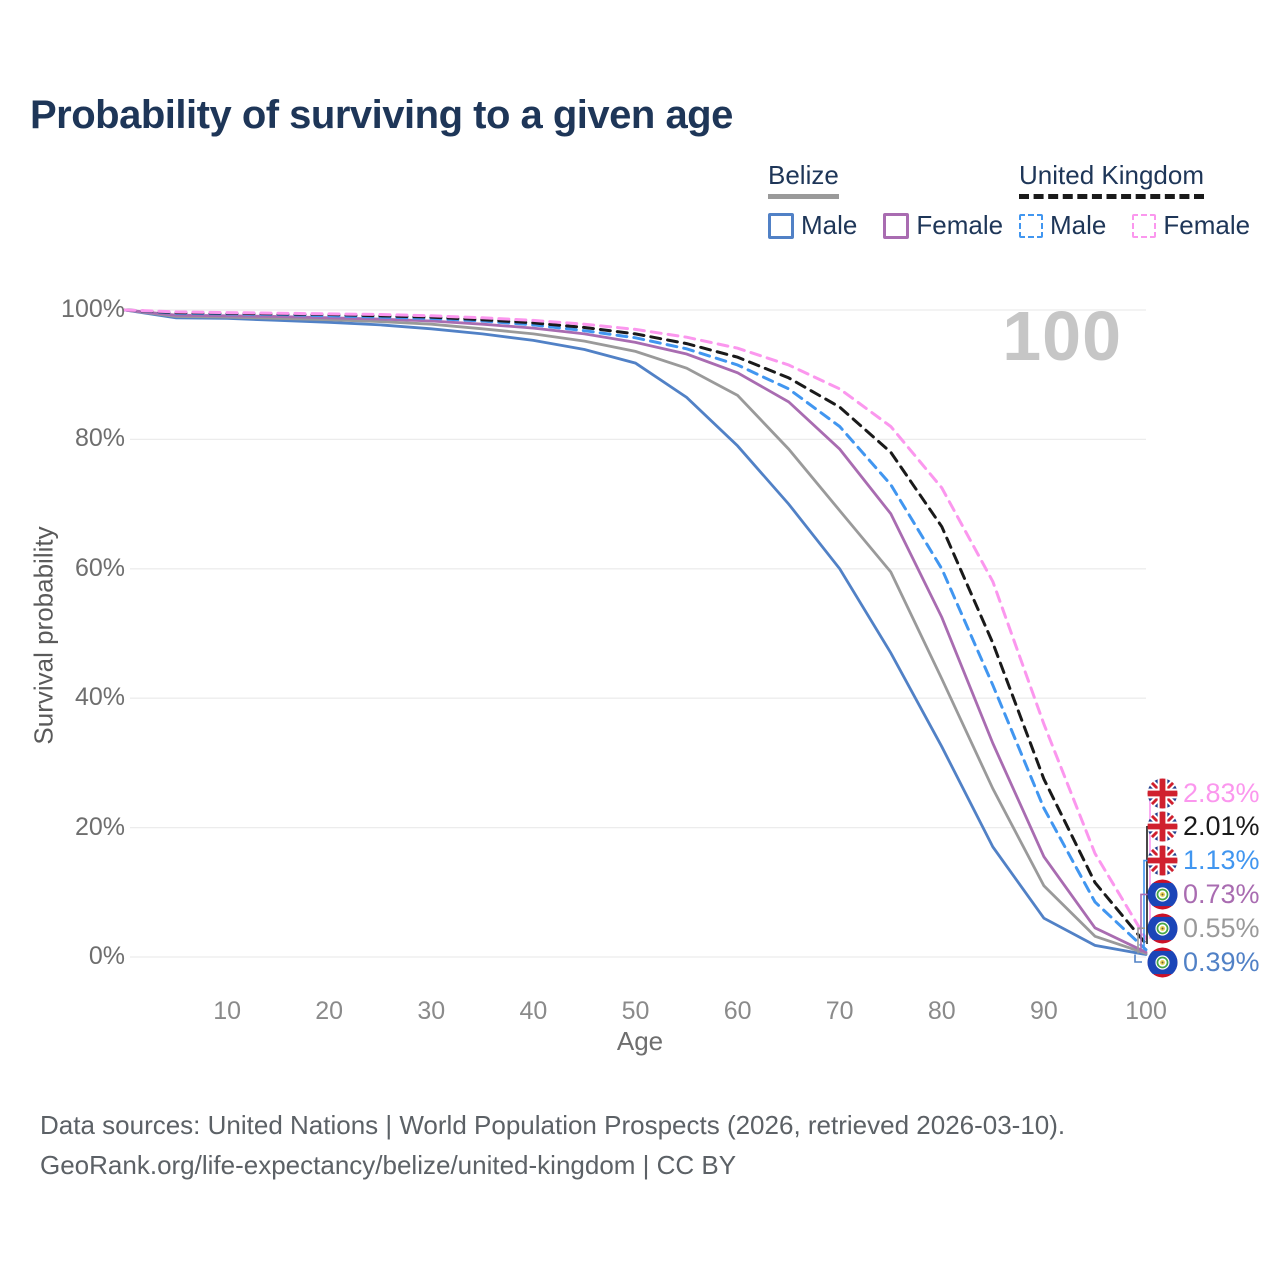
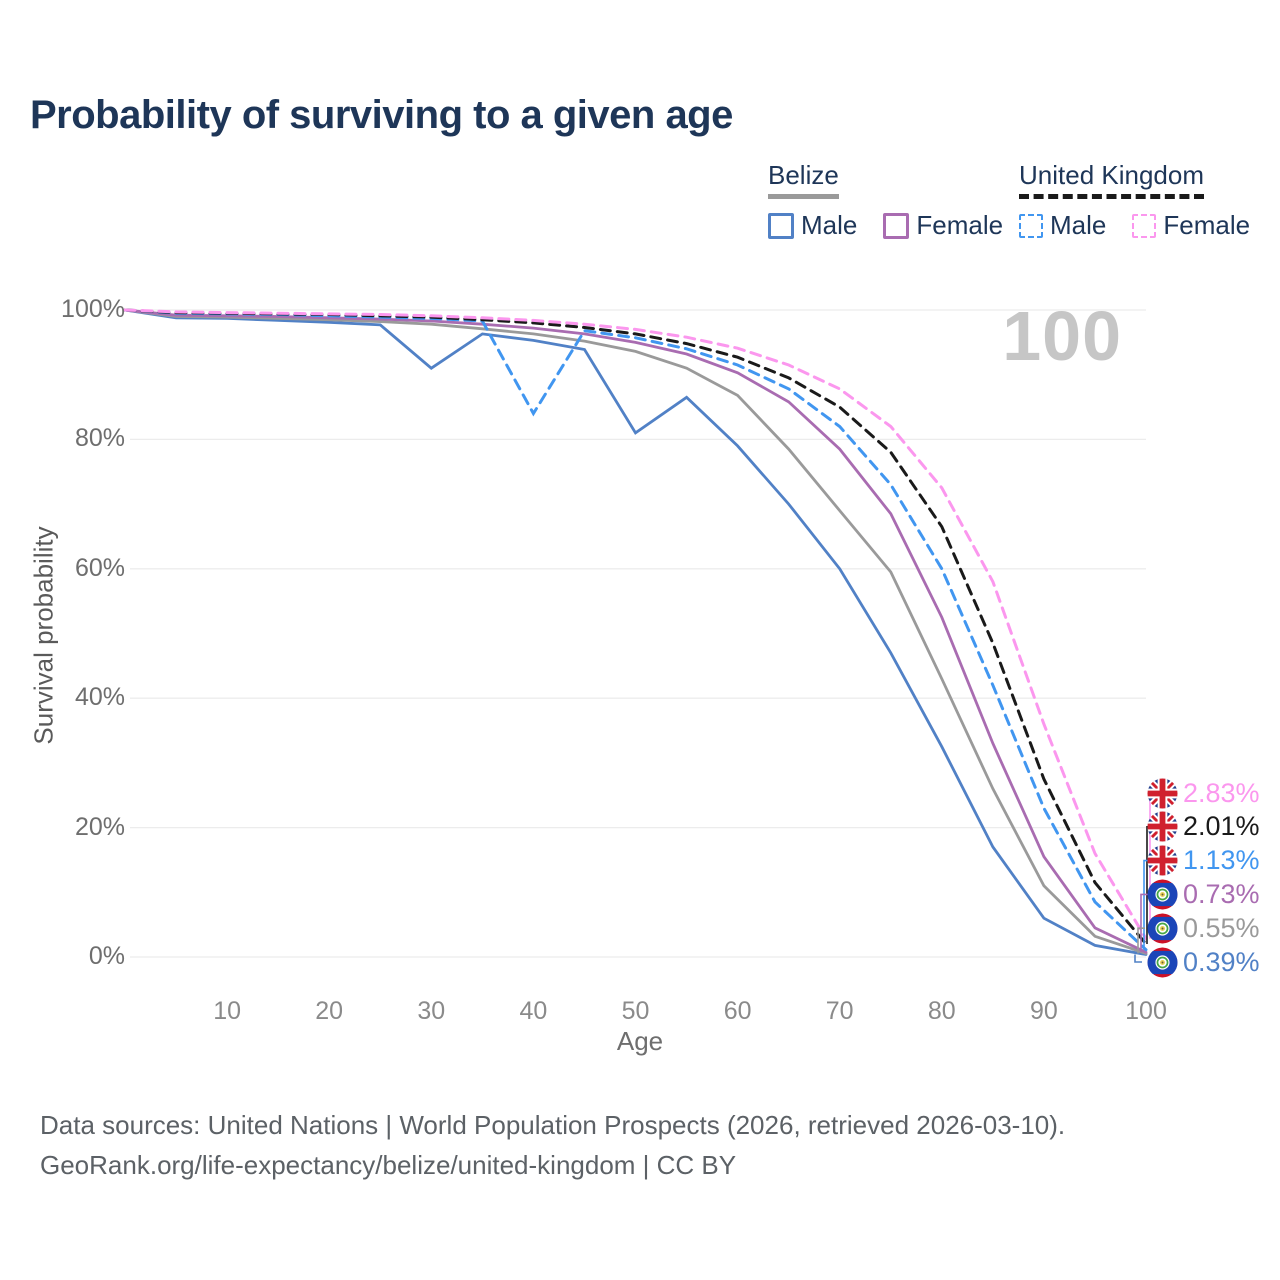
Belize Male/30: 97% -> 91%
United Kingdom Male/40: 98% -> 84%
Belize Male/50: 92% -> 81%
